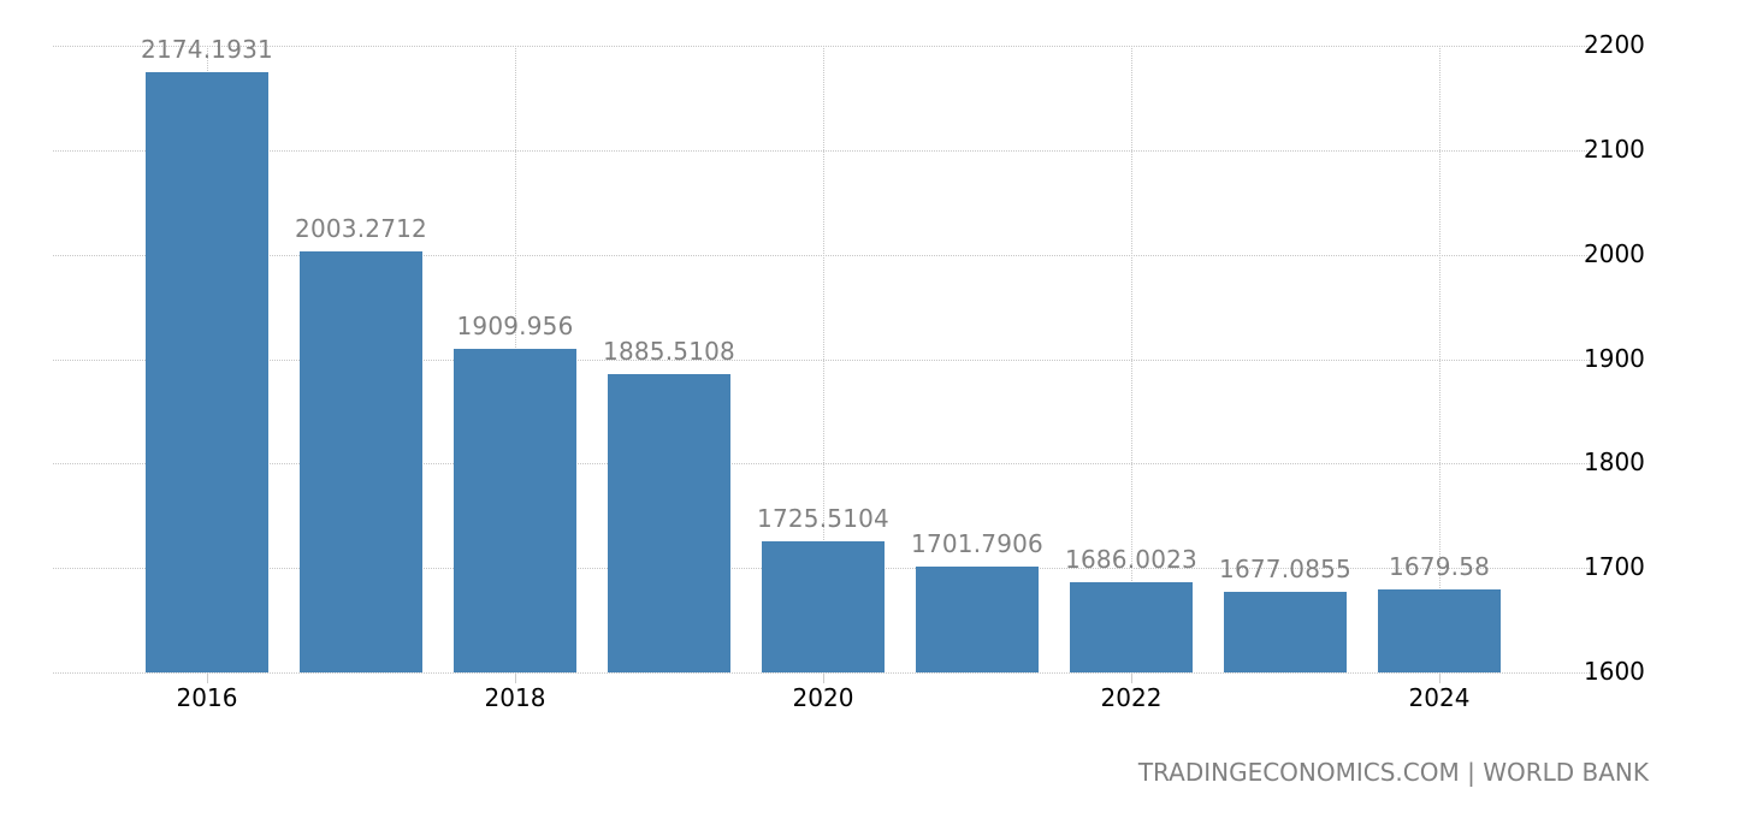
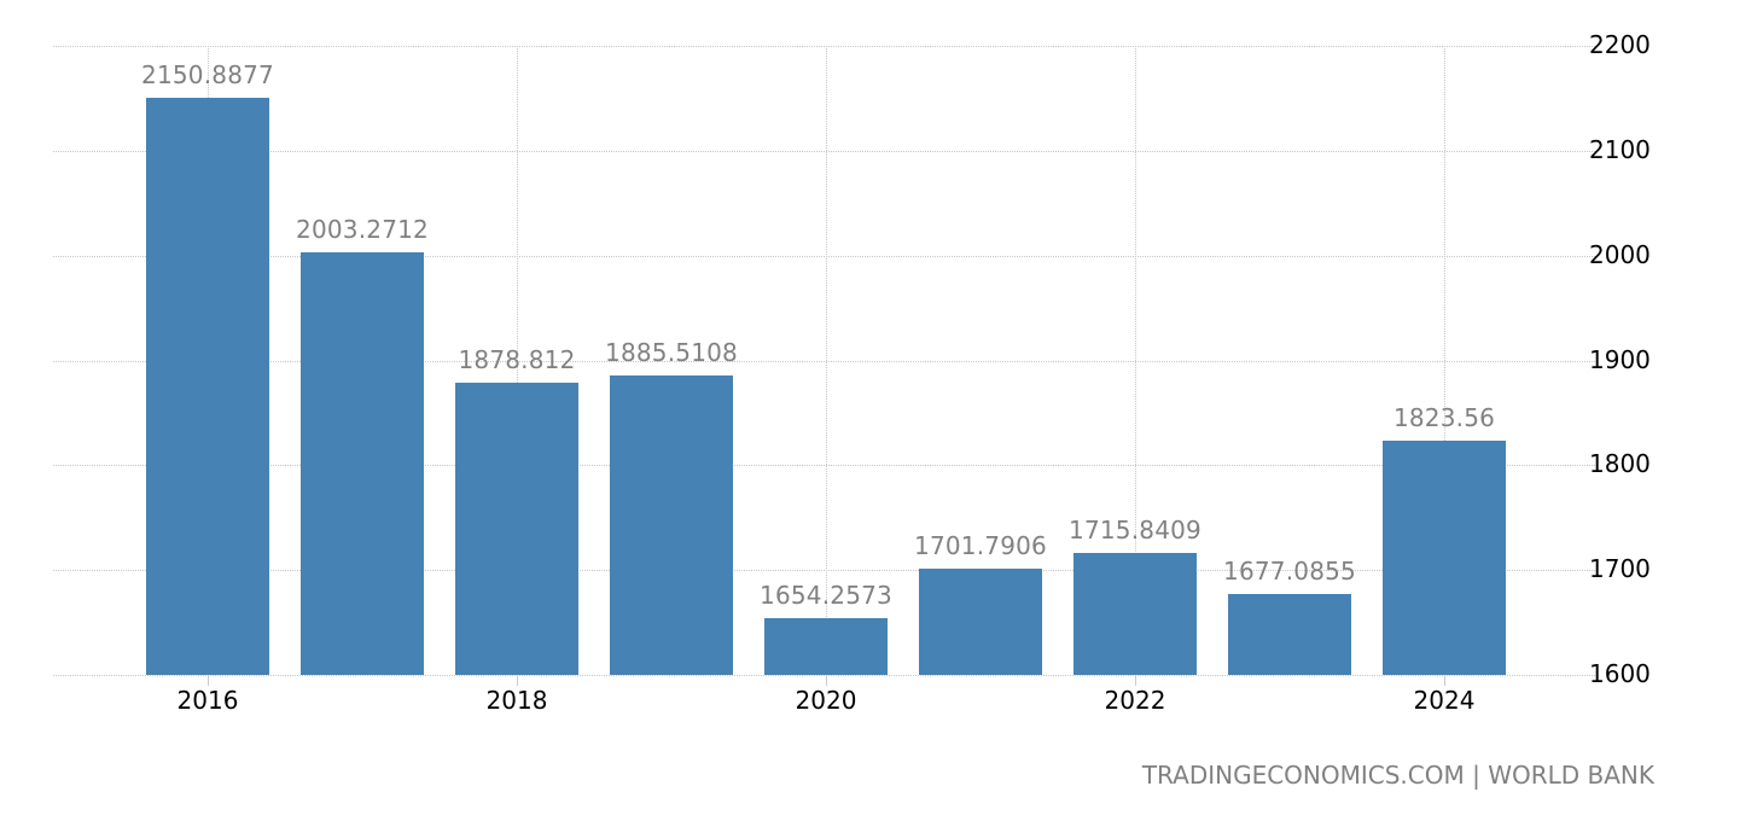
2016: 2174.1931 -> 2150.8877
2018: 1909.956 -> 1878.812
2020: 1725.5104 -> 1654.2573
2022: 1686.0023 -> 1715.8409
2024: 1679.58 -> 1823.56
